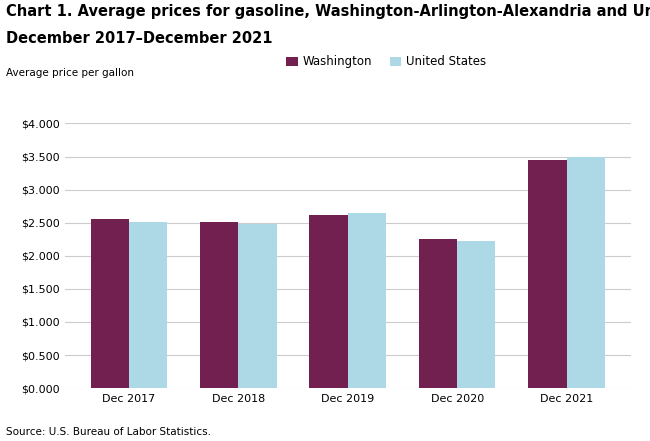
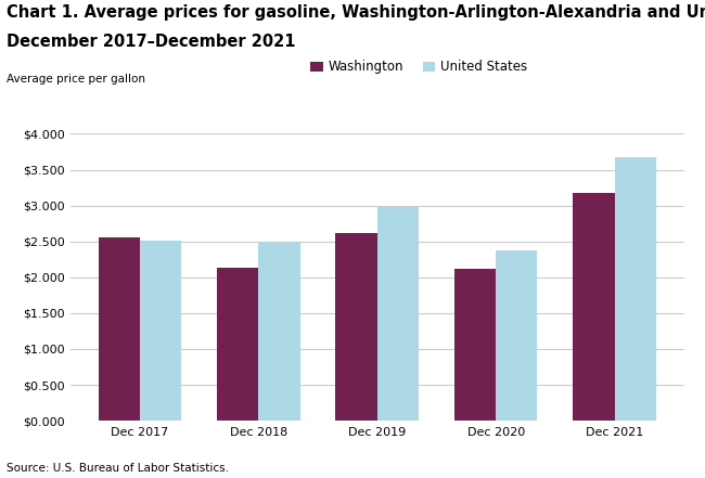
Washington/Dec 2018: $2.51 -> $2.14
United States/Dec 2019: $2.65 -> $2.98
Washington/Dec 2020: $2.25 -> $2.12
United States/Dec 2020: $2.23 -> $2.38
Washington/Dec 2021: $3.45 -> $3.18
United States/Dec 2021: $3.50 -> $3.68
